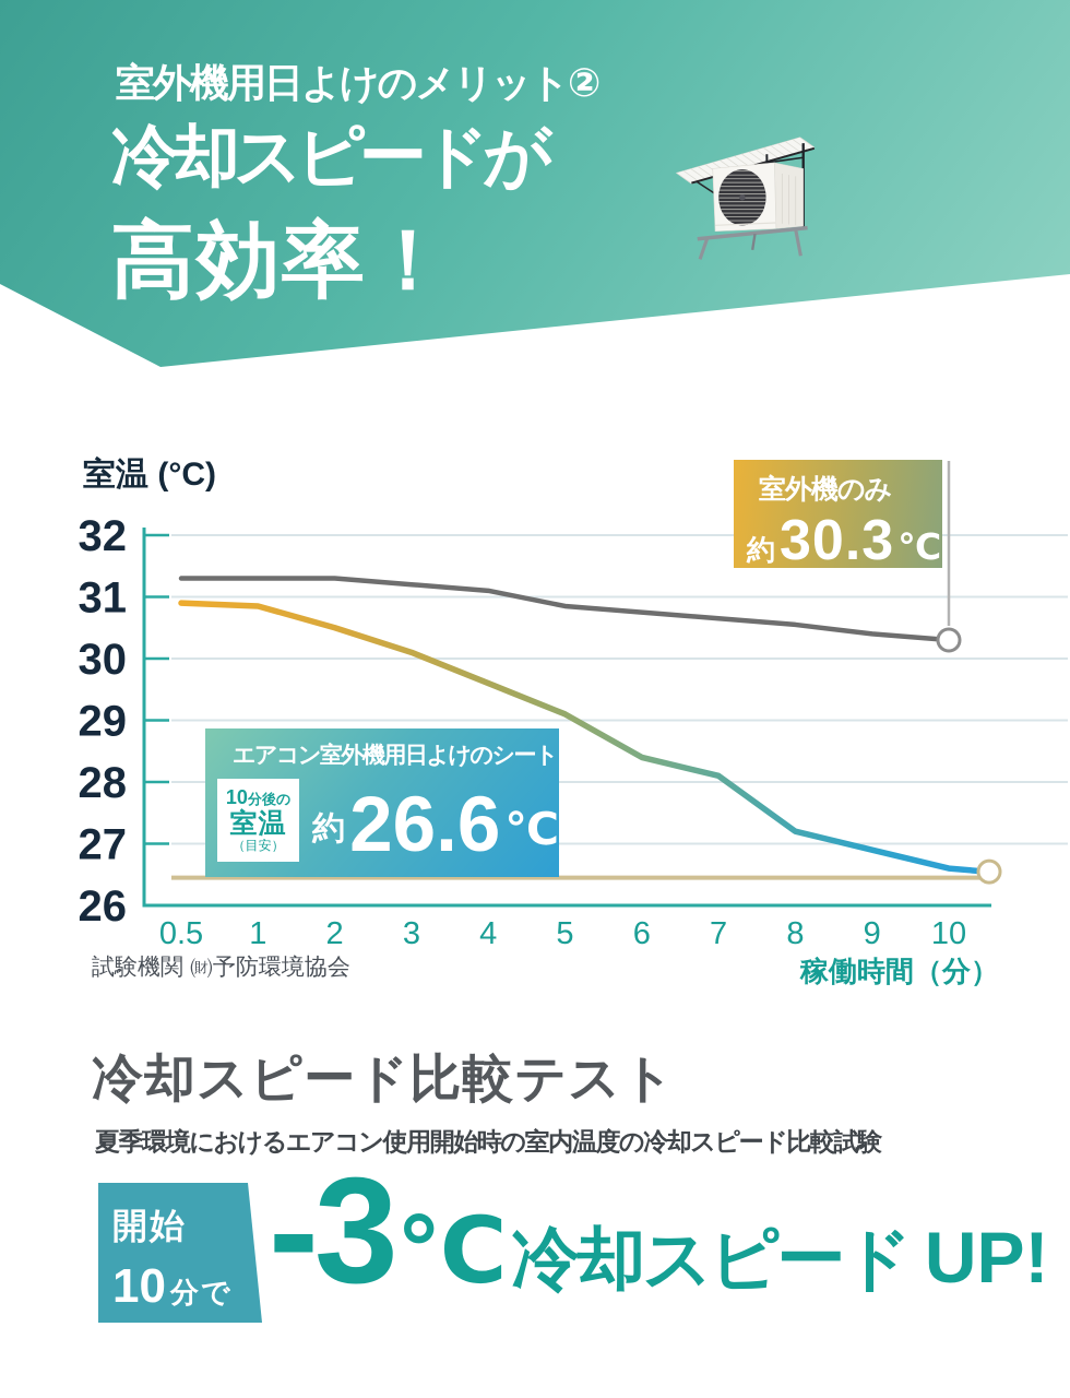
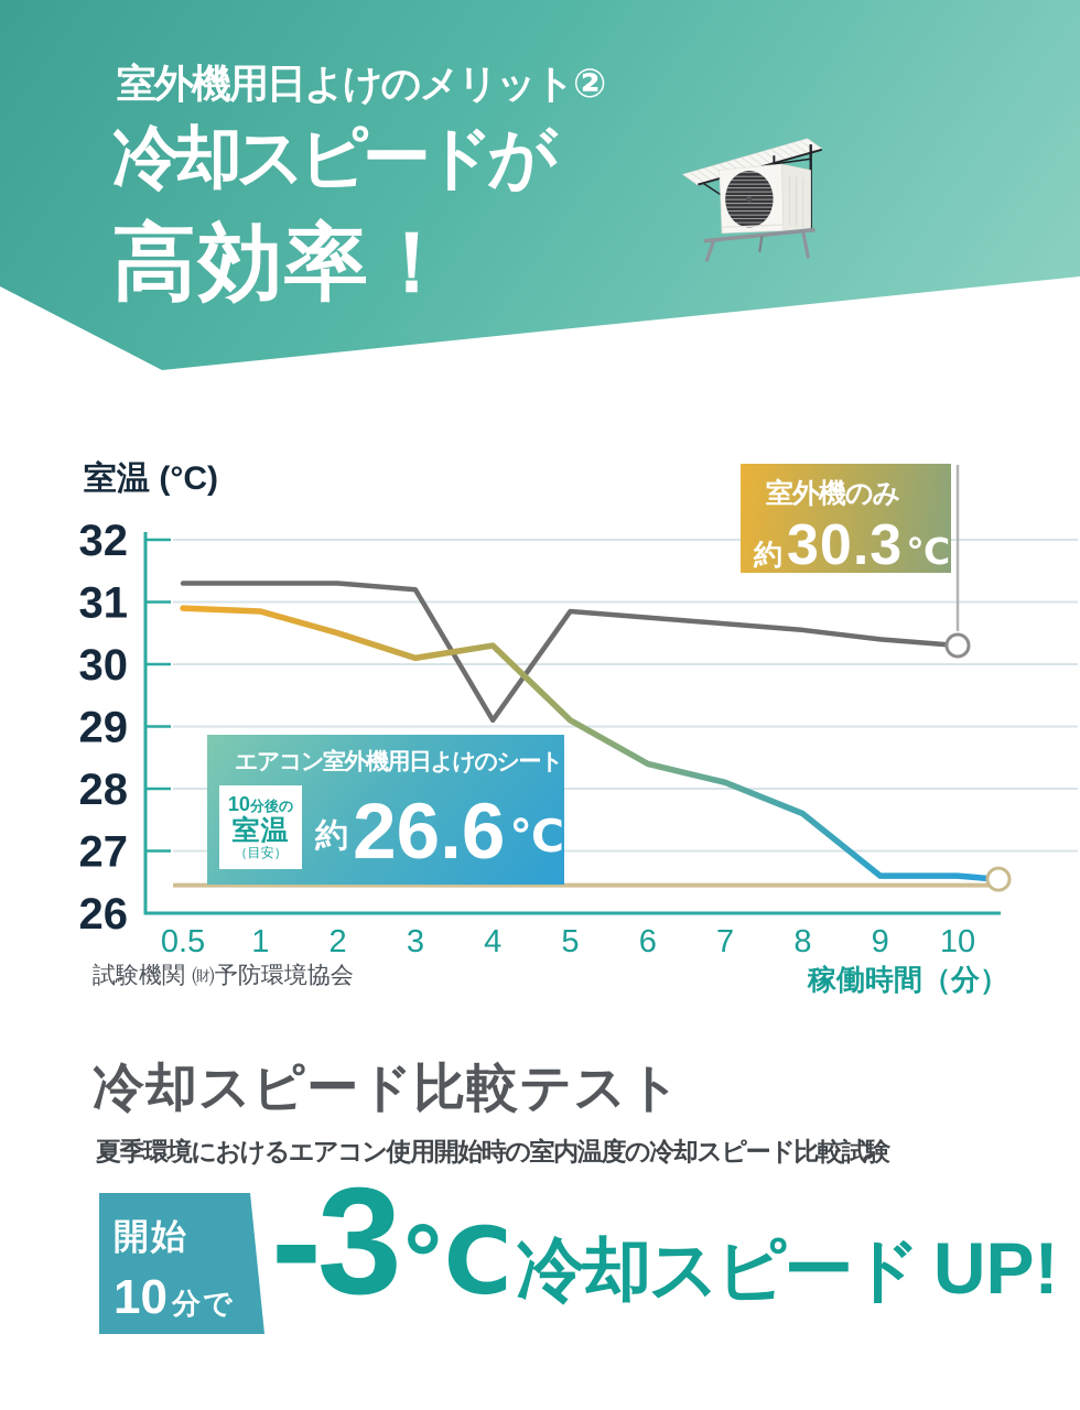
室外機のみ/4: 31.1 -> 29.1
エアコン室外機用日よけのシート/4: 29.6 -> 30.3
エアコン室外機用日よけのシート/8: 27.2 -> 27.6
エアコン室外機用日よけのシート/9: 26.9 -> 26.6
